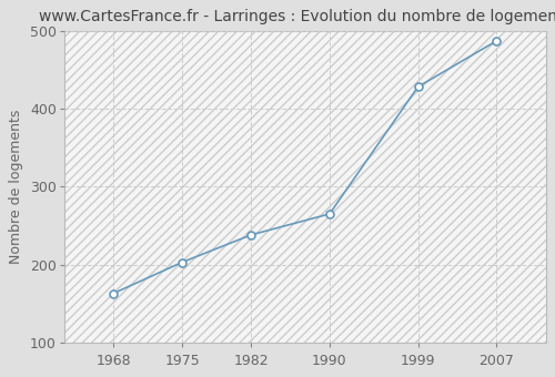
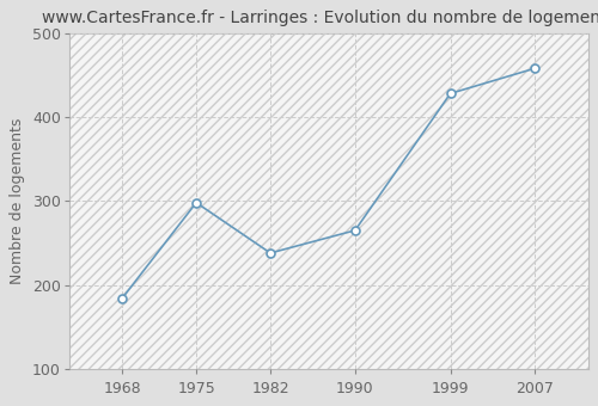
1968: 163 -> 184
1975: 203 -> 298
2007: 487 -> 458
